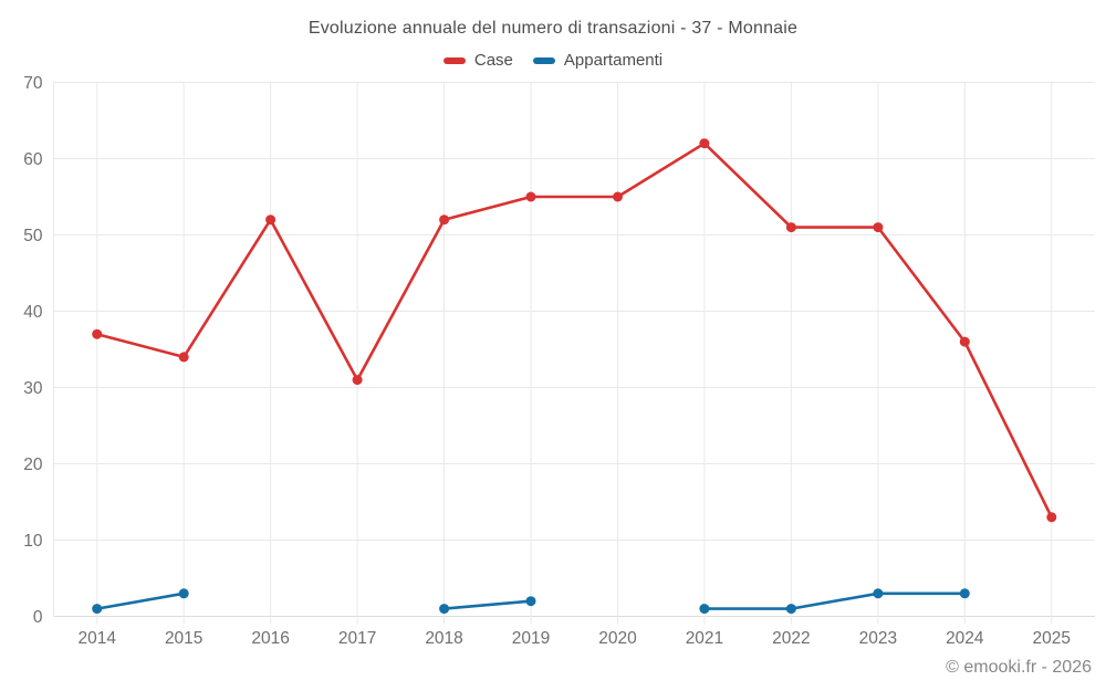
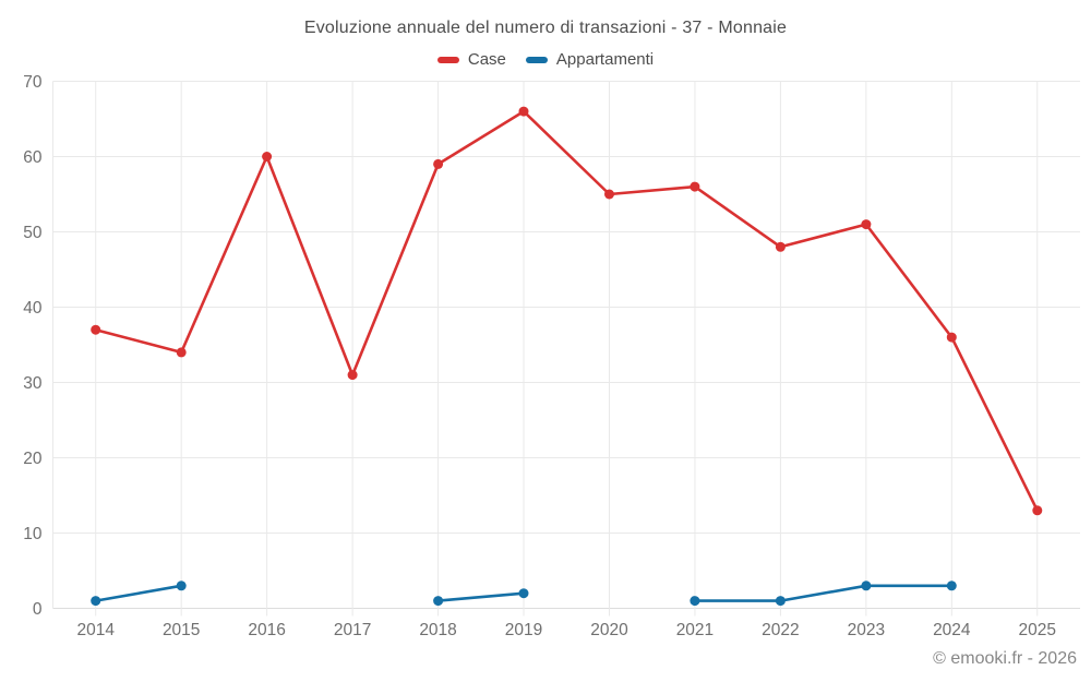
Case/2016: 52 -> 60
Case/2018: 52 -> 59
Case/2019: 55 -> 66
Case/2021: 62 -> 56
Case/2022: 51 -> 48
